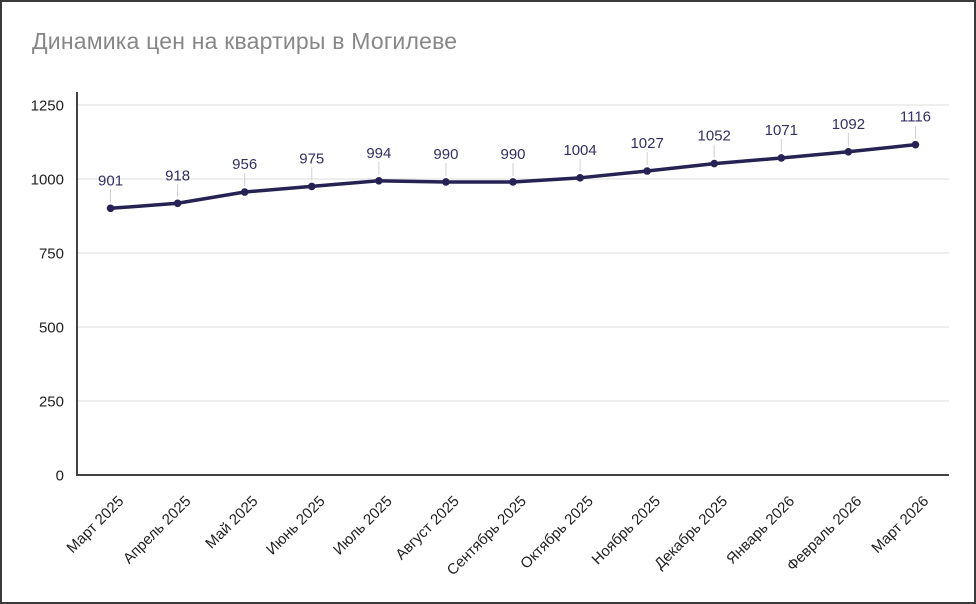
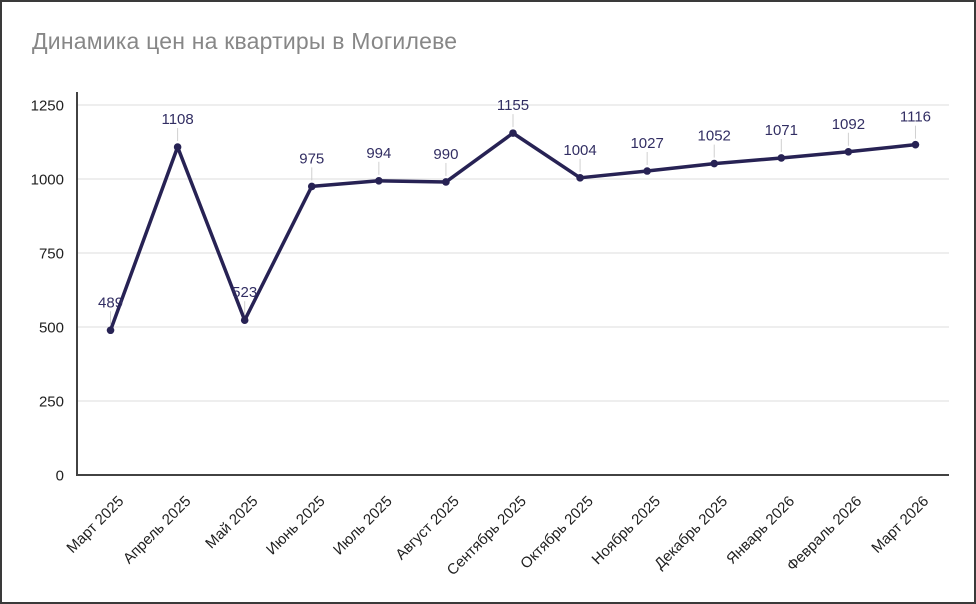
Март 2025: 901 -> 489
Апрель 2025: 918 -> 1108
Май 2025: 956 -> 523
Сентябрь 2025: 990 -> 1155
